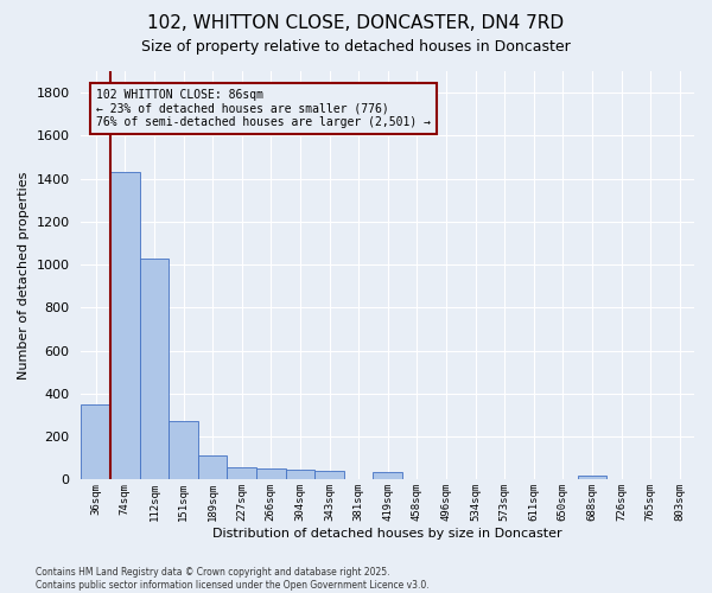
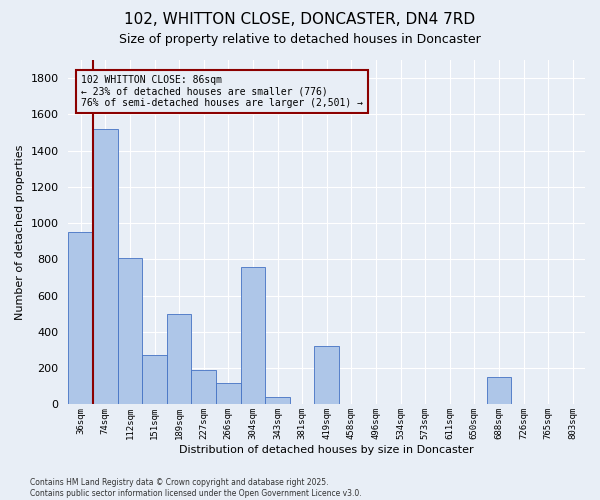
36sqm: 350 -> 950
74sqm: 1430 -> 1520
112sqm: 1030 -> 810
189sqm: 110 -> 500
227sqm: 60 -> 190
266sqm: 50 -> 120
304sqm: 40 -> 760
419sqm: 40 -> 320
688sqm: 20 -> 150
